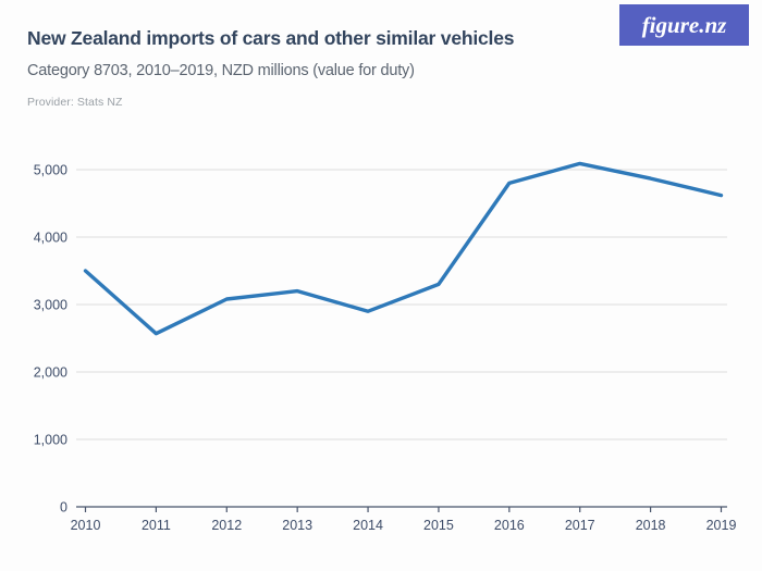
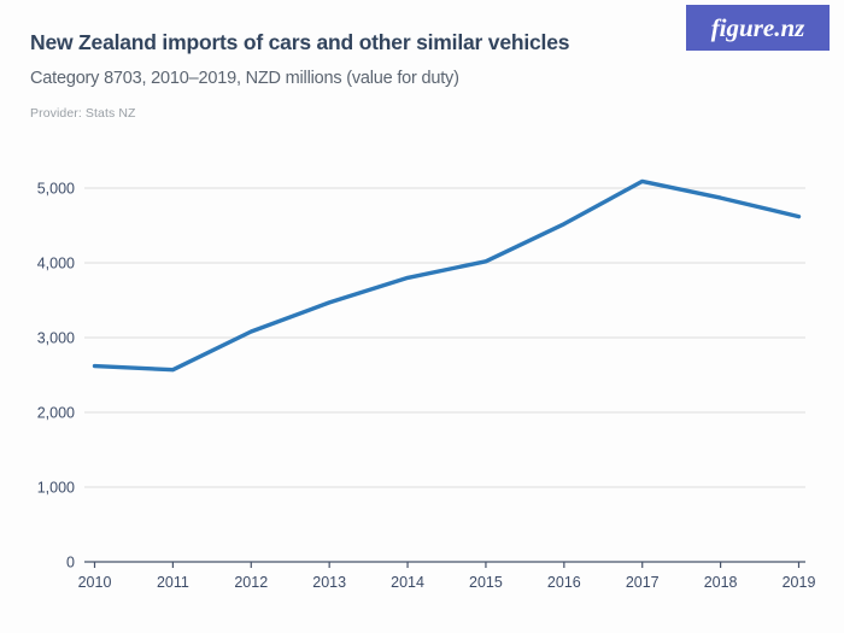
2010: 3500 -> 2600
2013: 3200 -> 3500
2014: 2900 -> 3800
2015: 3300 -> 4000
2016: 4800 -> 4500
